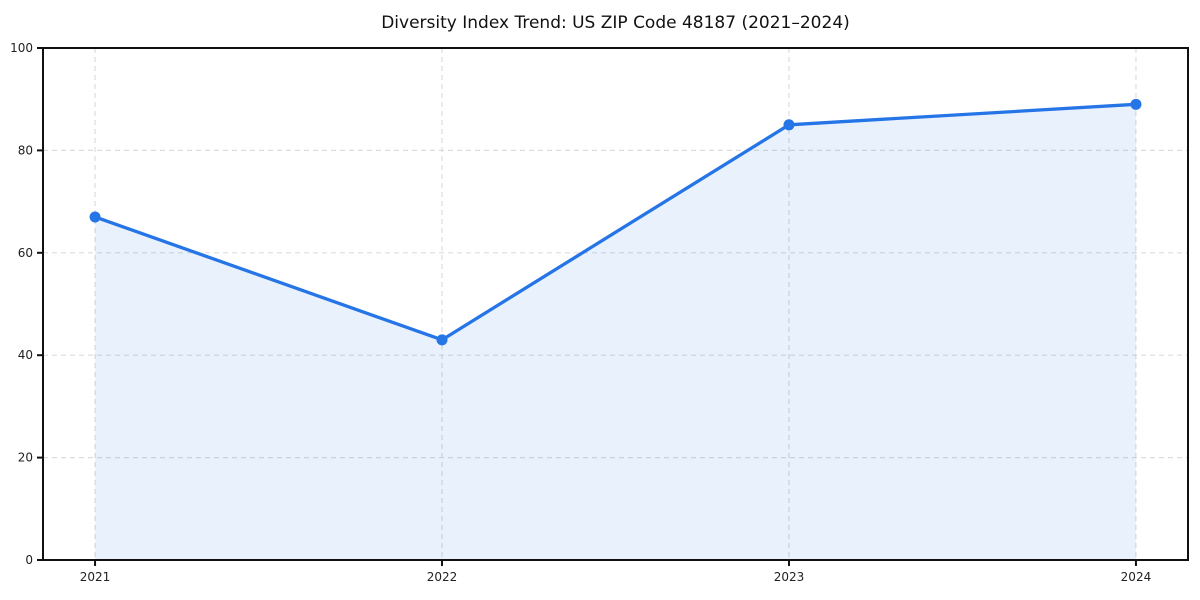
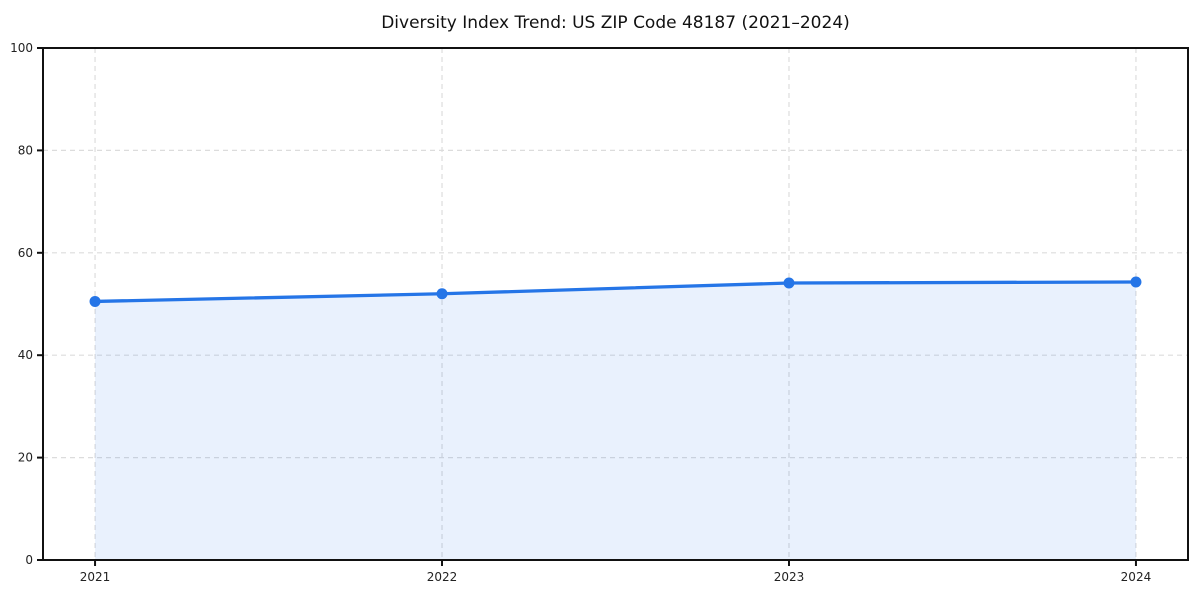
2021: 67 -> 50
2022: 43 -> 52
2023: 85 -> 54
2024: 89 -> 54
